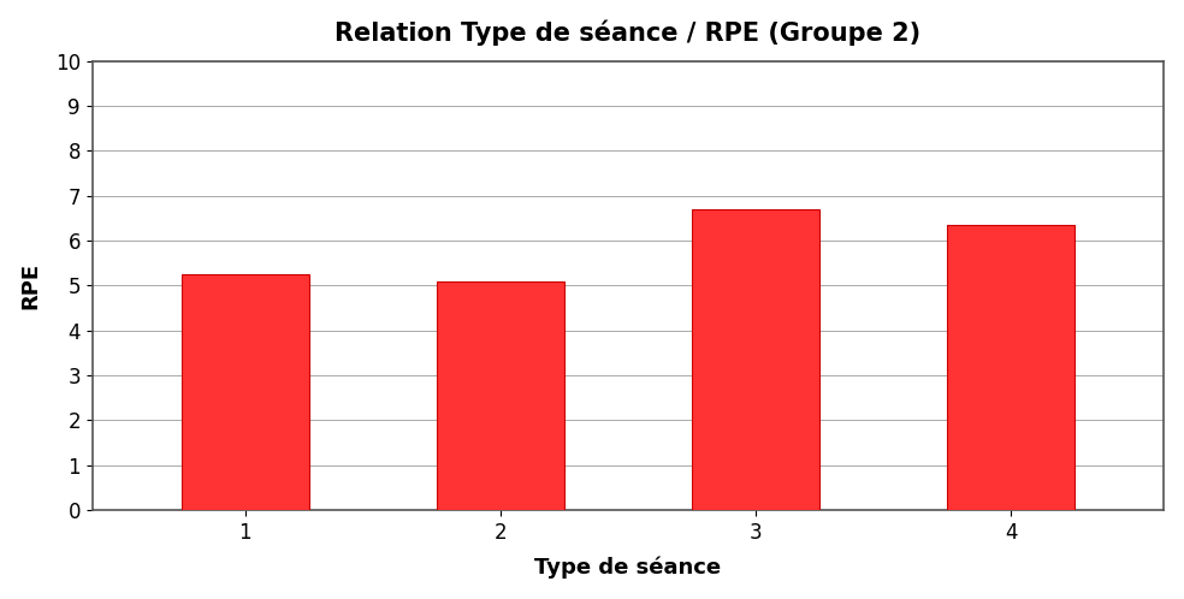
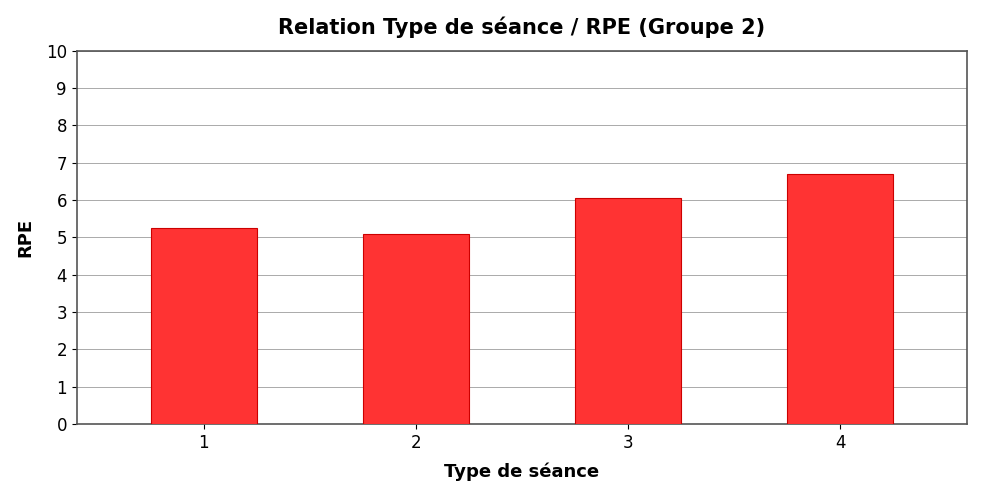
3: 6.70 -> 6.05
4: 6.35 -> 6.70
